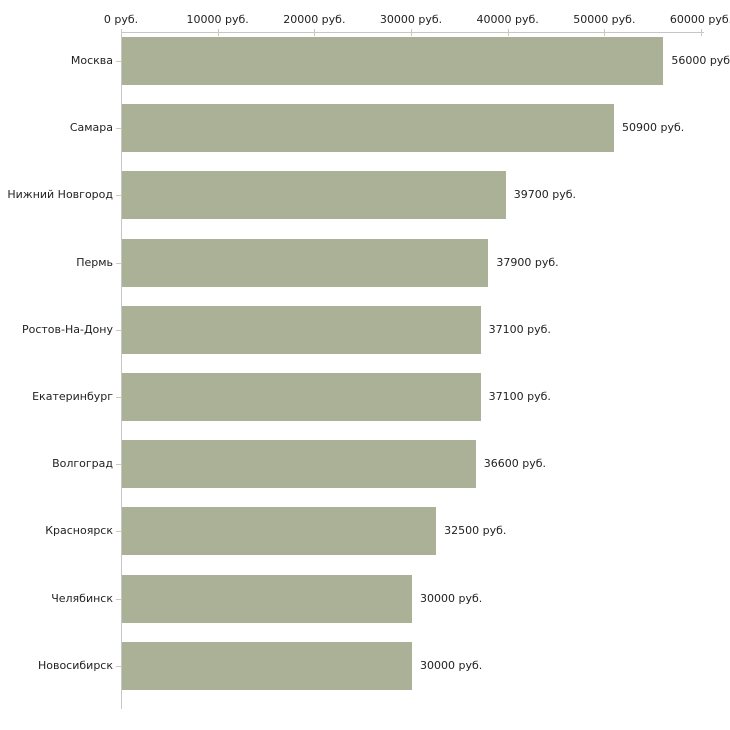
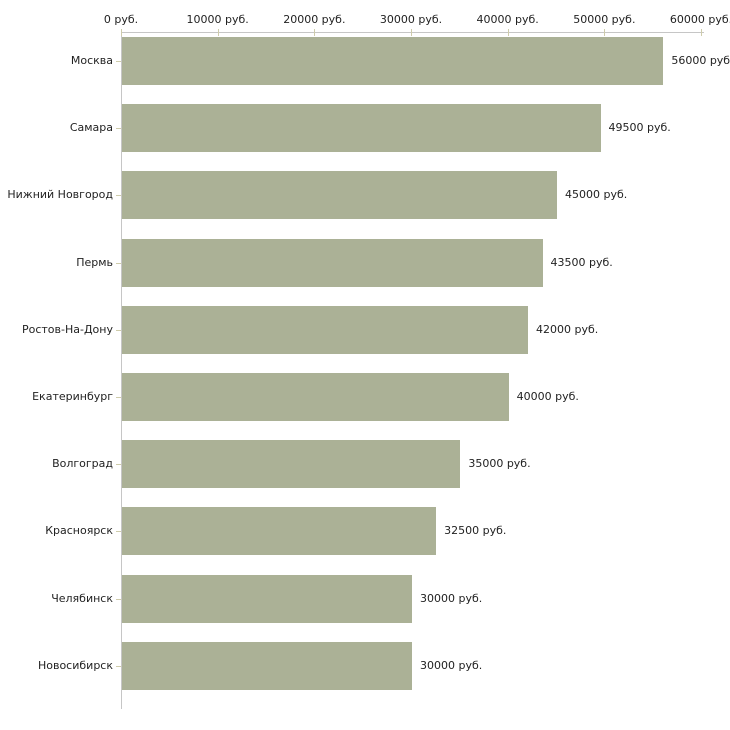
Самара: 50900 -> 49500
Нижний Новгород: 39700 -> 45000
Пермь: 37900 -> 43500
Ростов-На-Дону: 37100 -> 42000
Екатеринбург: 37100 -> 40000
Волгоград: 36600 -> 35000
